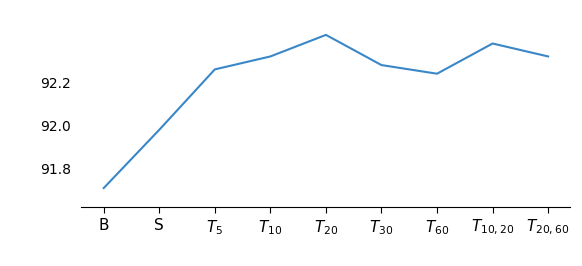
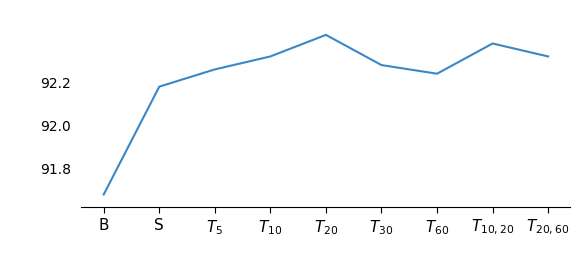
B: 91.71 -> 91.68
S: 91.98 -> 92.18
